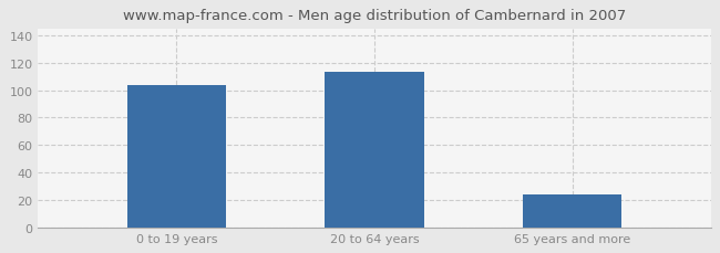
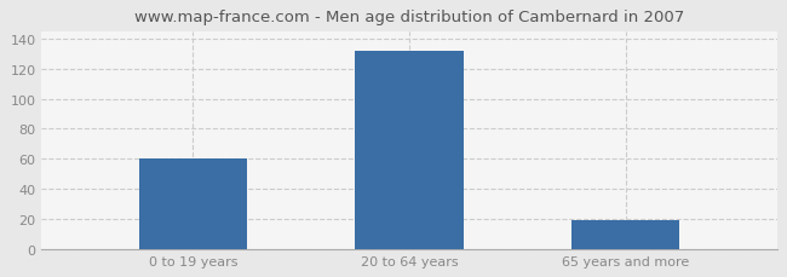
0 to 19 years: 104 -> 60
20 to 64 years: 113 -> 132
65 years and more: 24 -> 19
